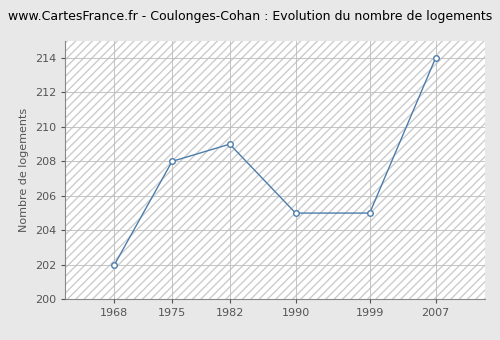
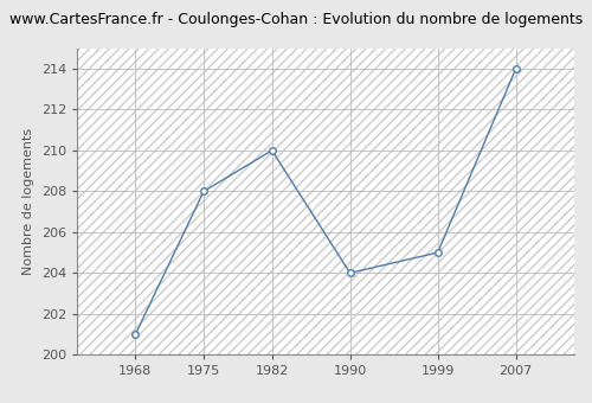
1968: 202 -> 201
1982: 209 -> 210
1990: 205 -> 204
